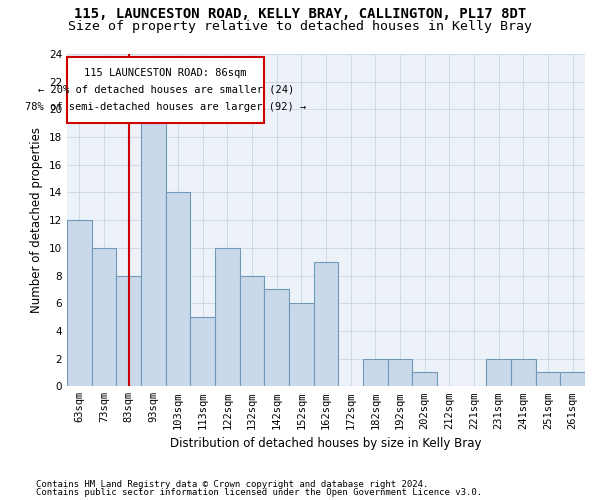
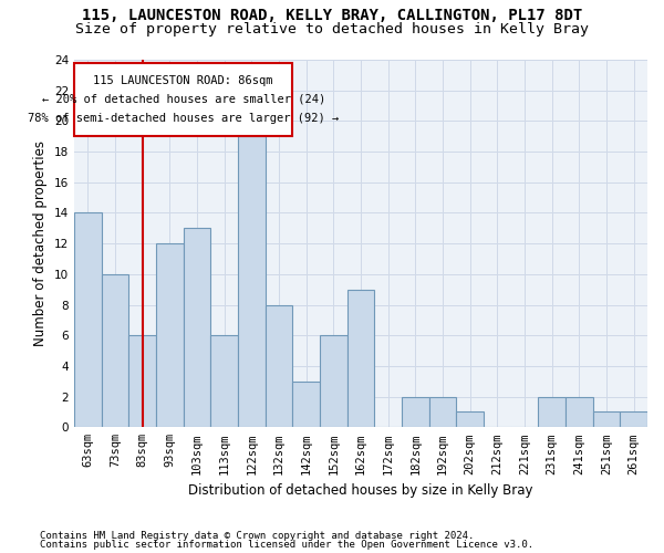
63sqm: 12 -> 14
83sqm: 8 -> 6
93sqm: 19 -> 12
103sqm: 14 -> 13
113sqm: 5 -> 6
122sqm: 10 -> 19
142sqm: 7 -> 3
